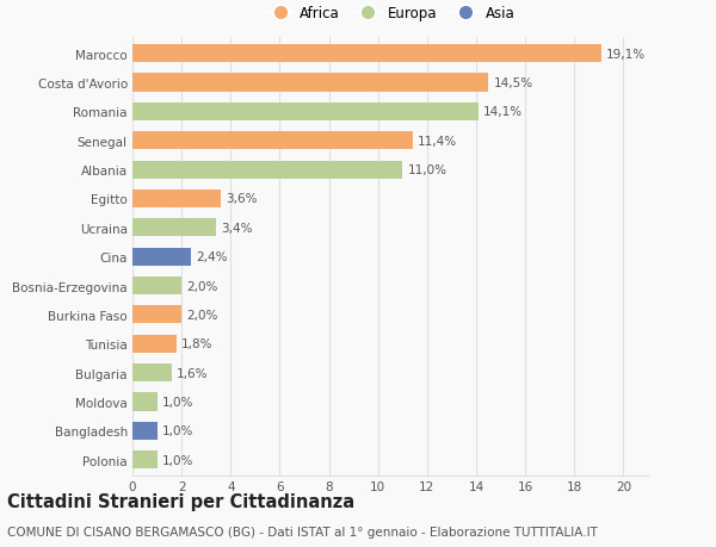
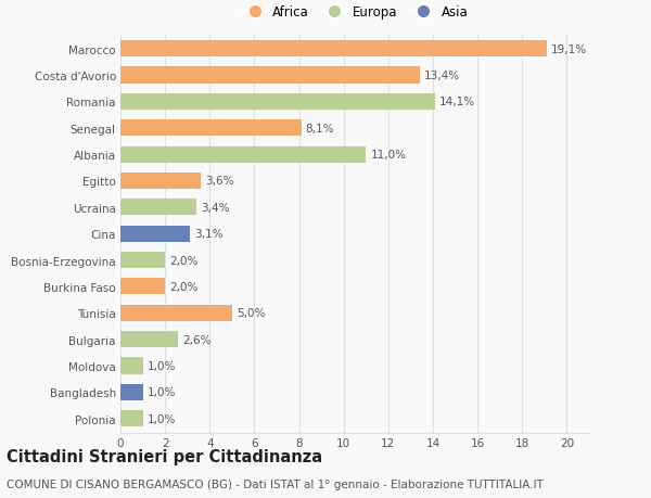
Costa d'Avorio: 14,5% -> 13,4%
Senegal: 11,4% -> 8,1%
Cina: 2,4% -> 3,1%
Tunisia: 1,8% -> 5,0%
Bulgaria: 1,6% -> 2,6%
